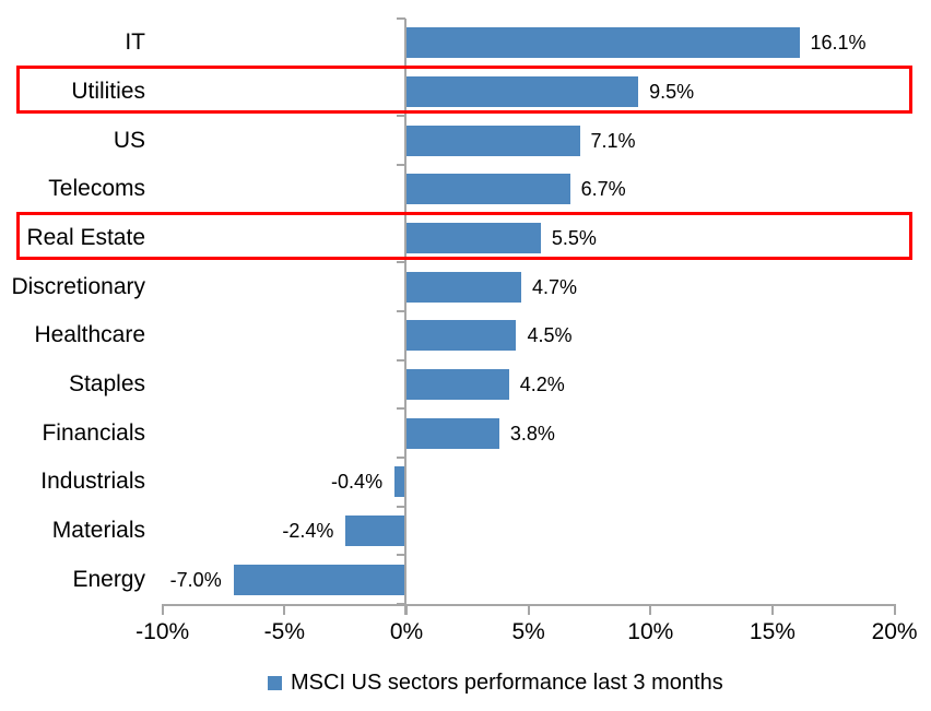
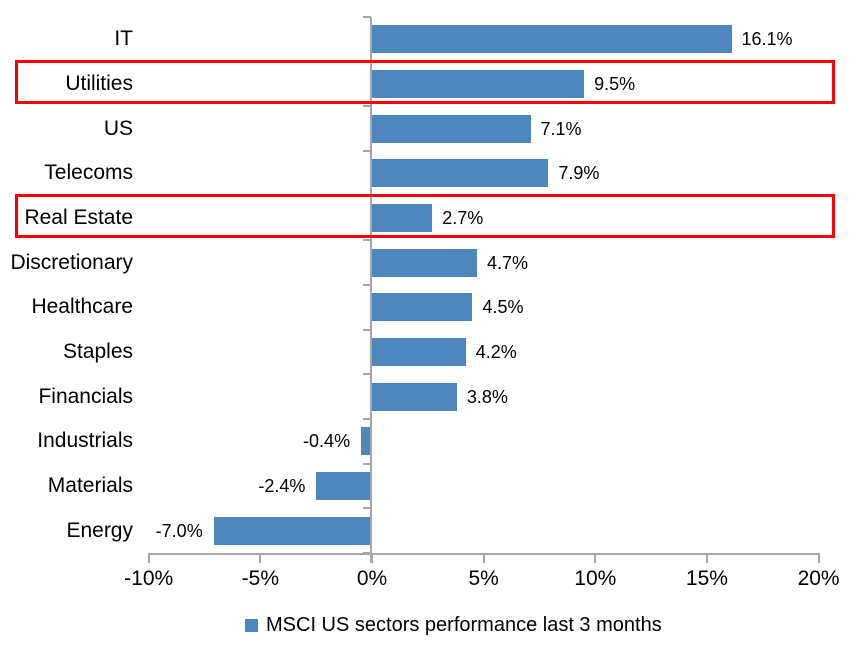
Telecoms: 6.7% -> 7.9%
Real Estate: 5.5% -> 2.7%
